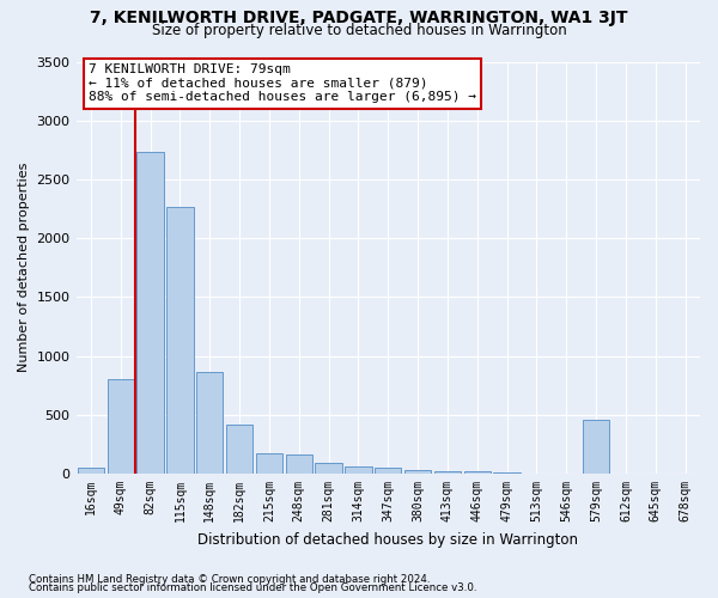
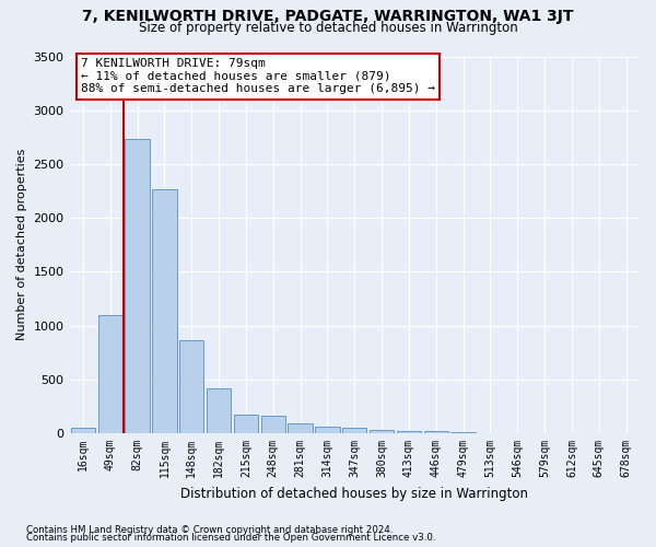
49sqm: 800 -> 1100
579sqm: 460 -> 0
